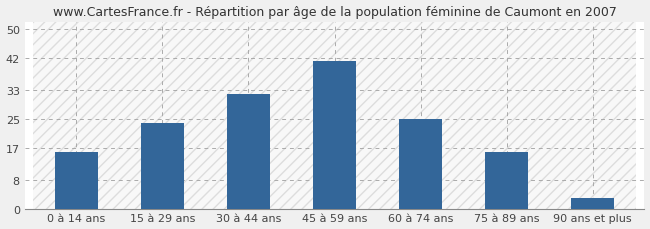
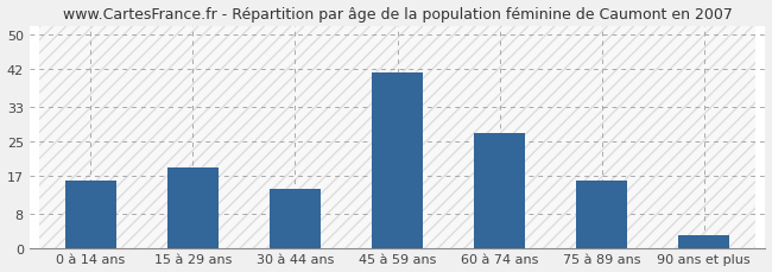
15 à 29 ans: 24 -> 19
30 à 44 ans: 32 -> 14
60 à 74 ans: 25 -> 27
